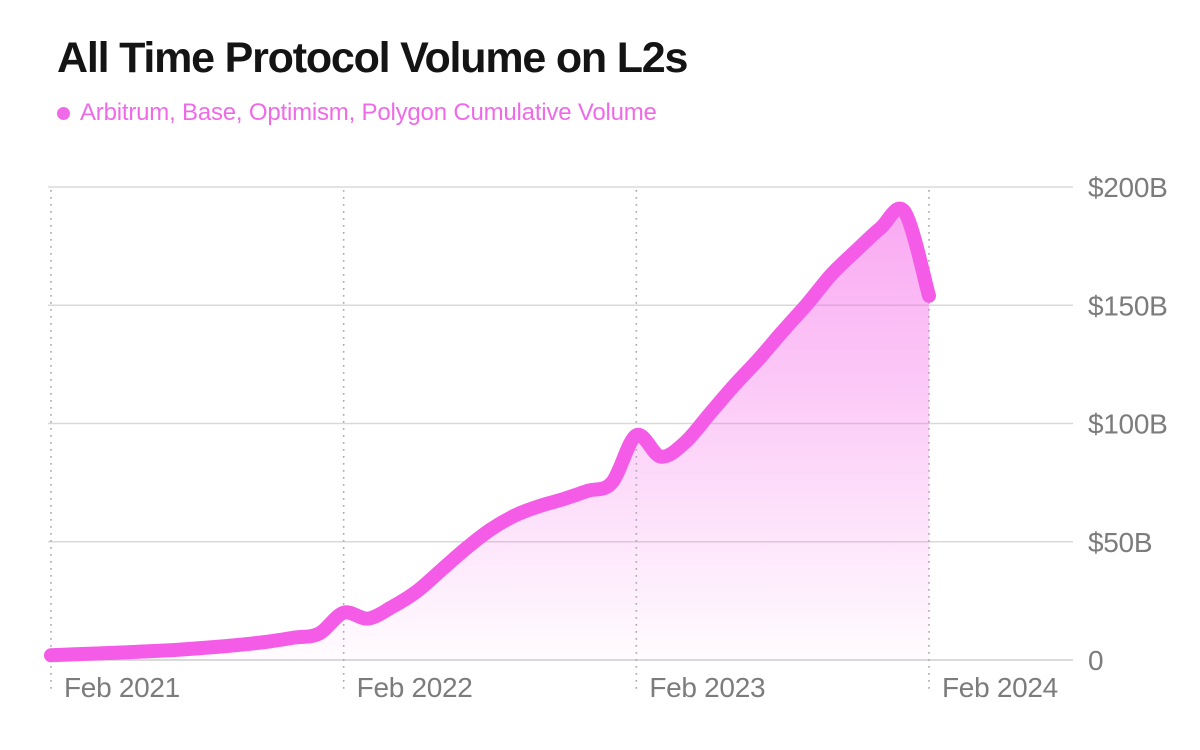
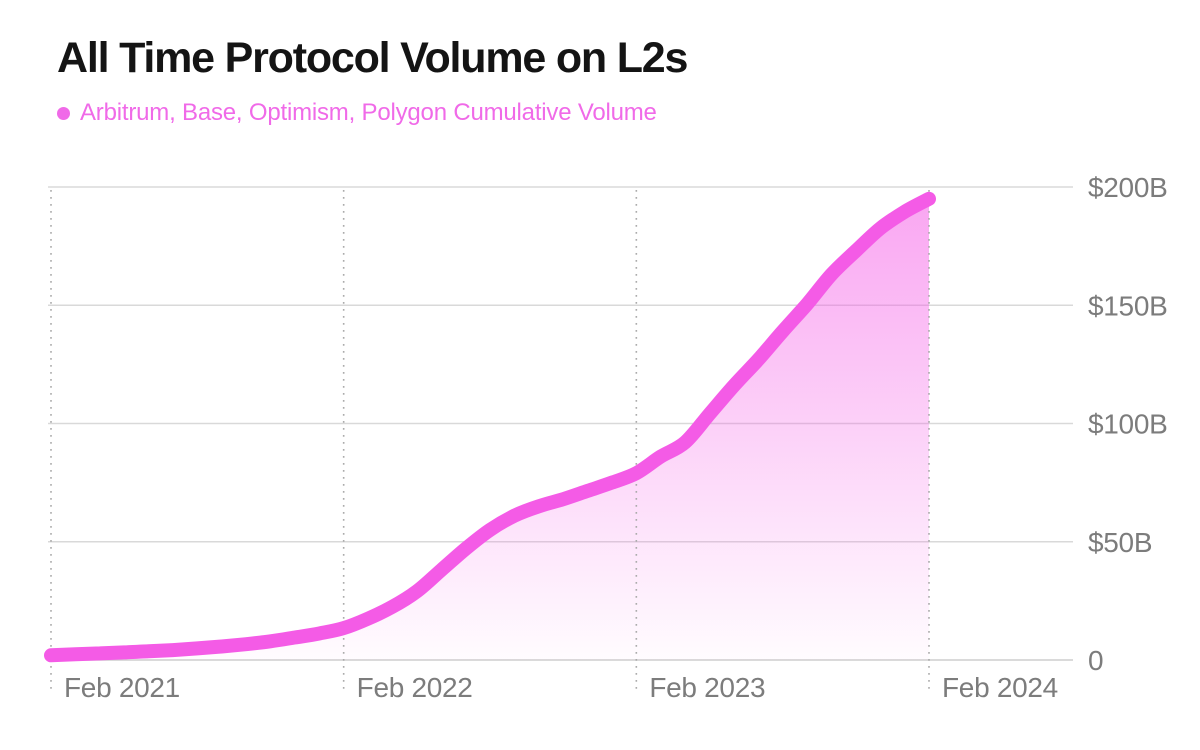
Feb 2022: $20B -> $14B
Feb 2023: $95B -> $79B
Feb 2024: $154B -> $195B
